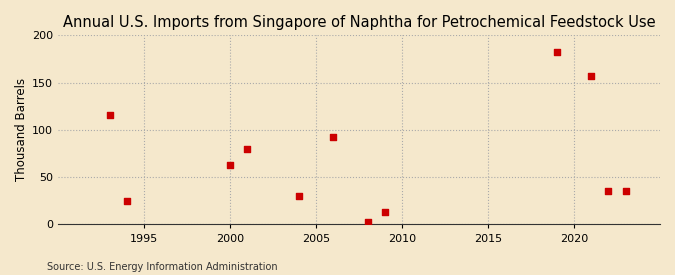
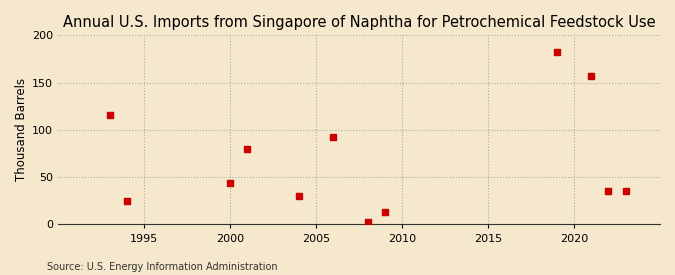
2000: 63 -> 44
